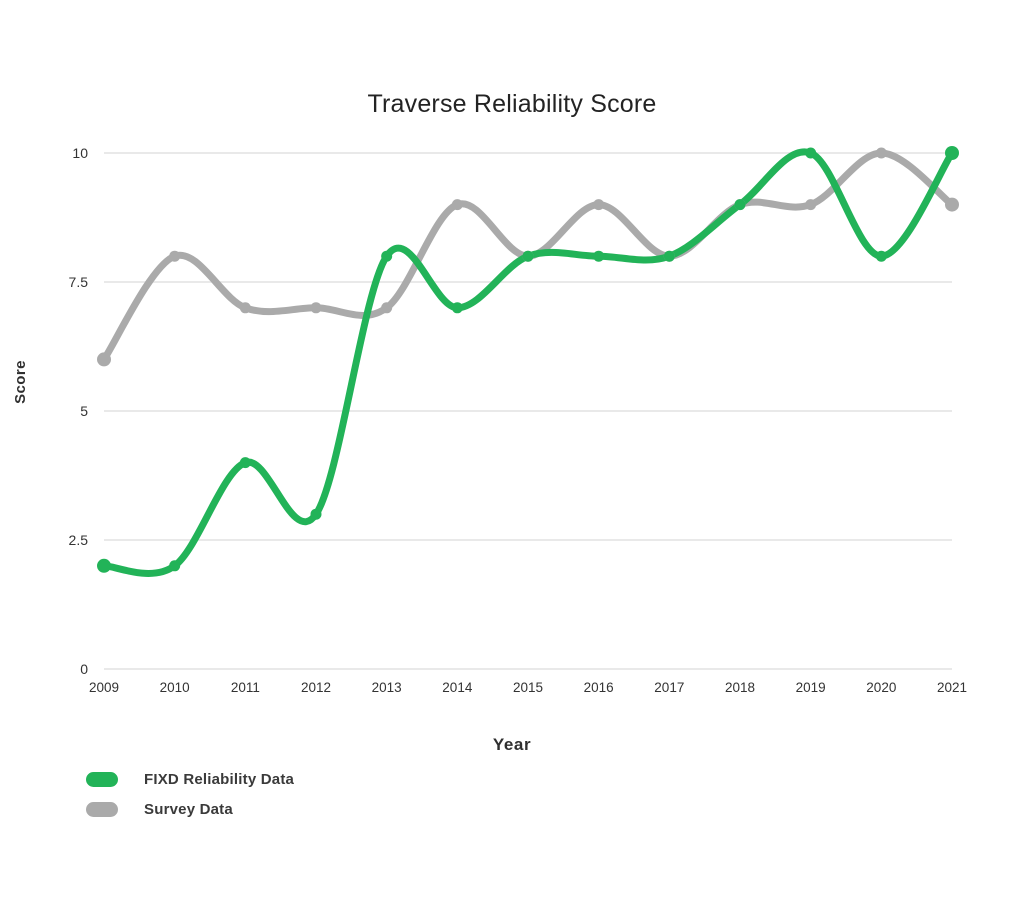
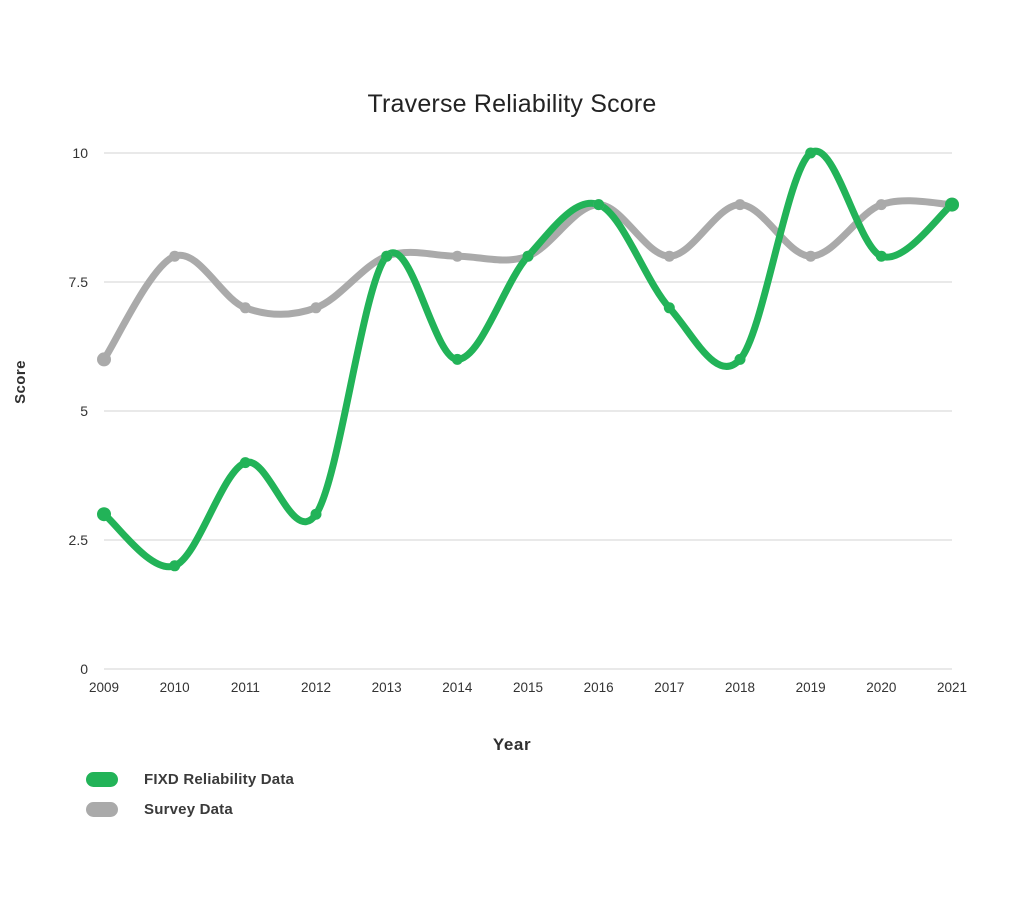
FIXD Reliability Data/2009: 2 -> 3
Survey Data/2013: 7 -> 8
FIXD Reliability Data/2014: 7 -> 6
Survey Data/2014: 9 -> 8
FIXD Reliability Data/2016: 8 -> 9
FIXD Reliability Data/2017: 8 -> 7
FIXD Reliability Data/2018: 9 -> 6
Survey Data/2019: 9 -> 8
Survey Data/2020: 10 -> 9
FIXD Reliability Data/2021: 10 -> 9
